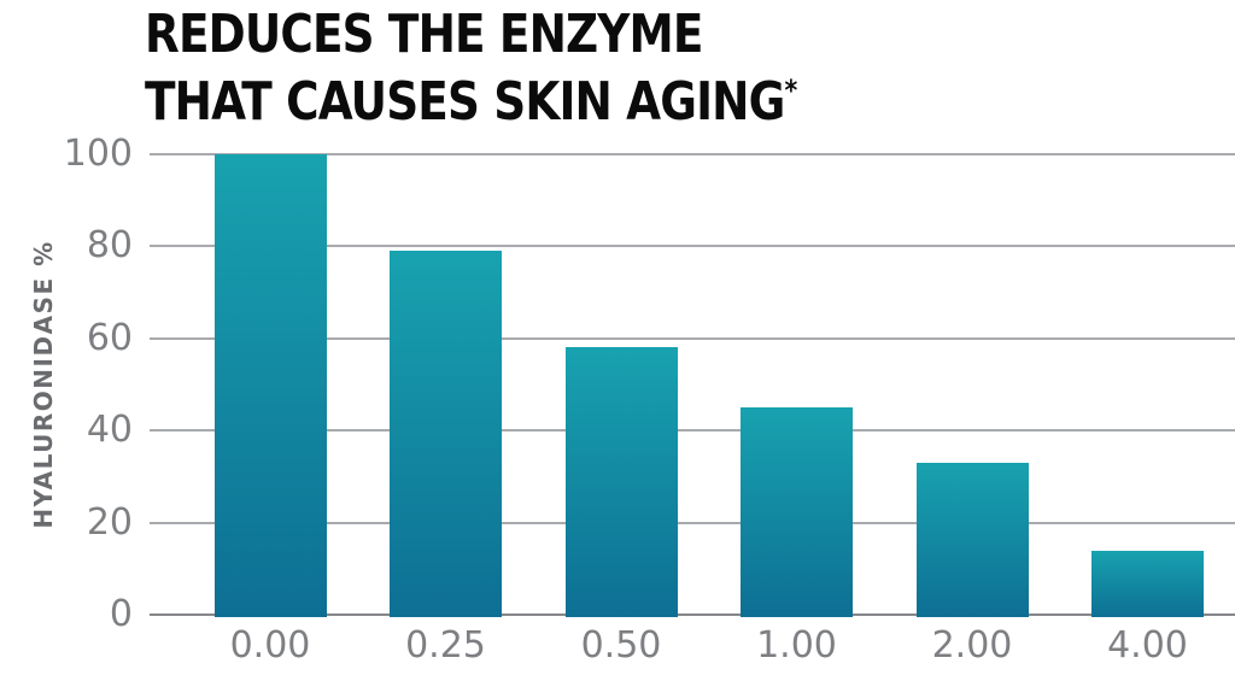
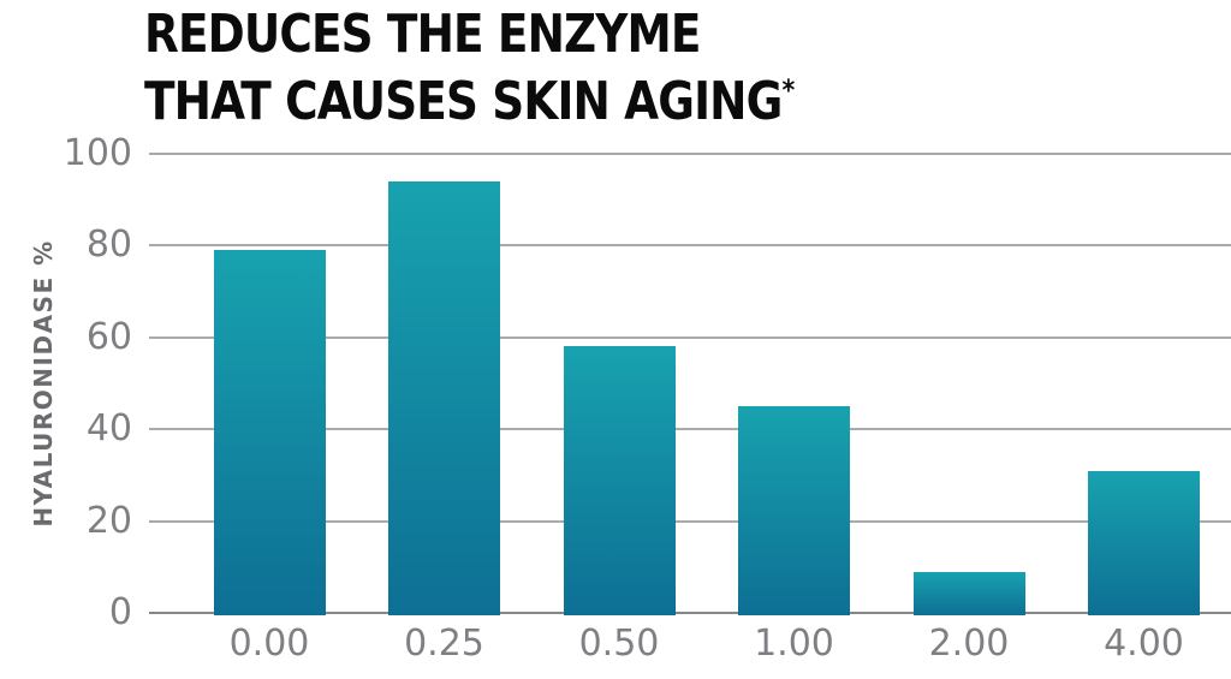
0.00: 100 -> 79
0.25: 79 -> 94
2.00: 33 -> 9
4.00: 14 -> 31
